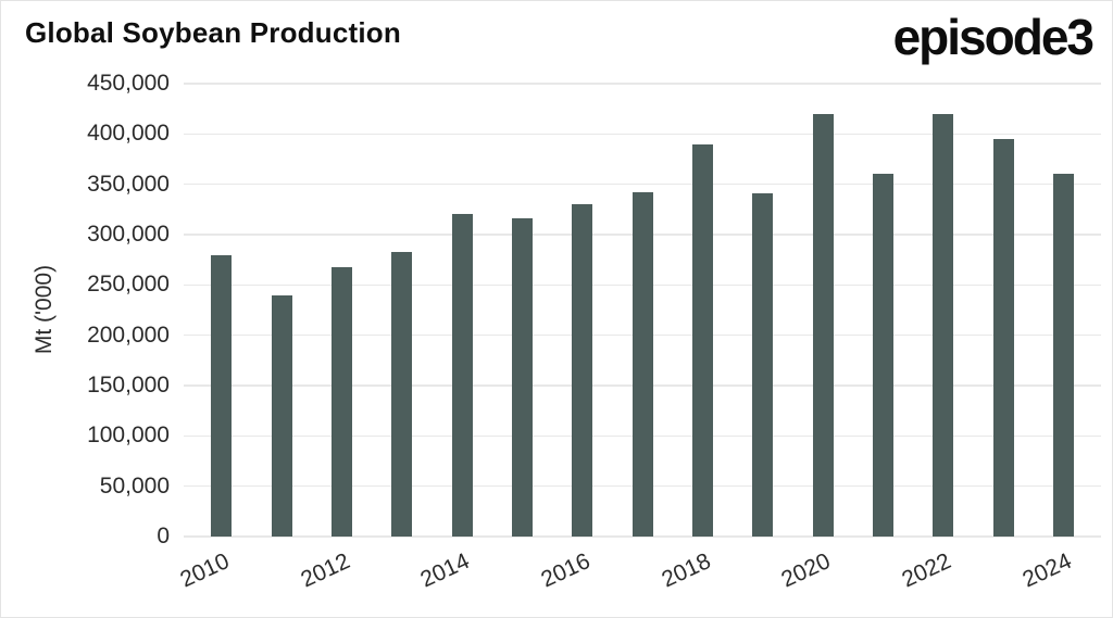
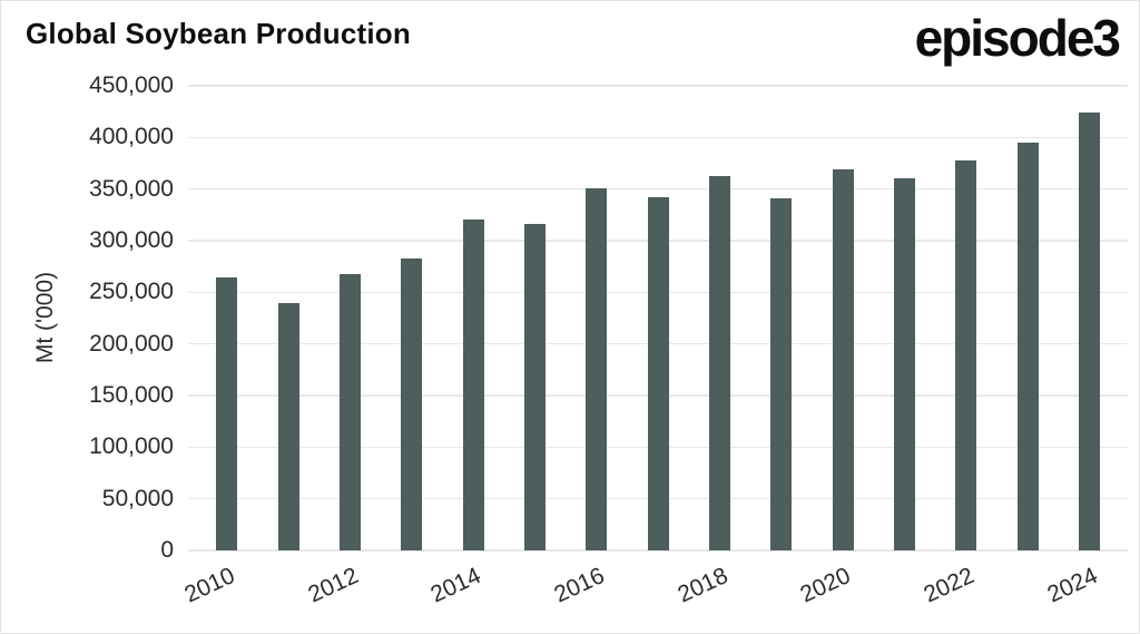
2010: 280000 -> 260000
2016: 330000 -> 350000
2018: 390000 -> 360000
2020: 420000 -> 370000
2022: 420000 -> 380000
2024: 360000 -> 420000
